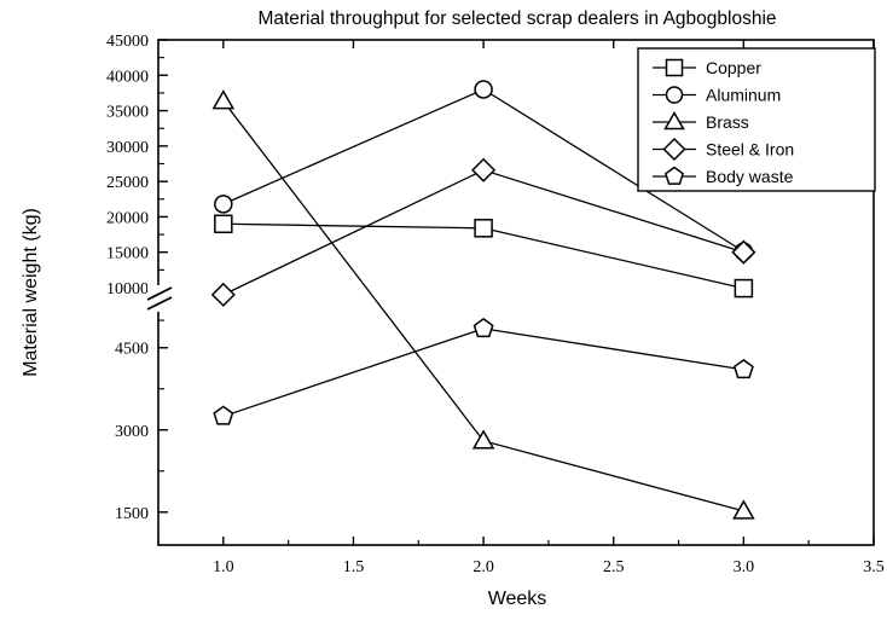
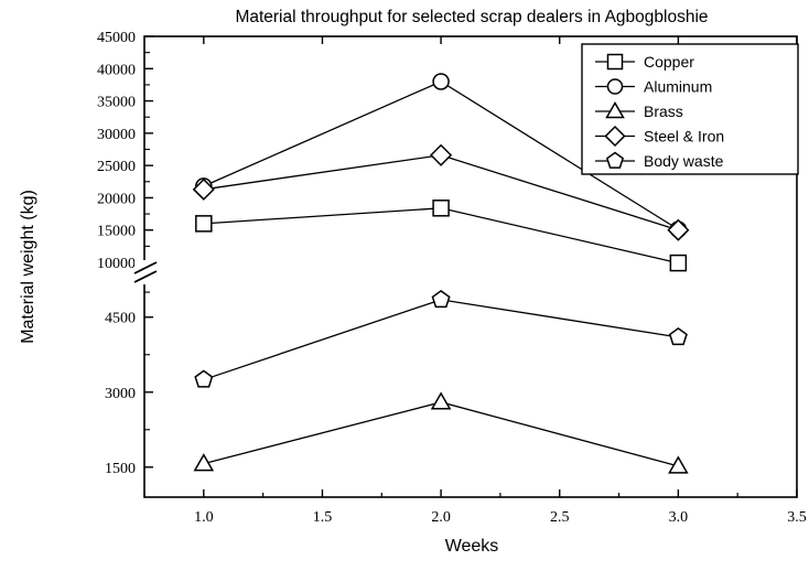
Copper/1.0: 19000 -> 16000
Brass/1.0: 9000 -> 2000
Steel & Iron/1.0: 9000 -> 21000
